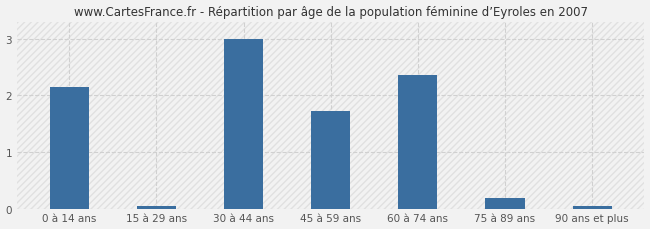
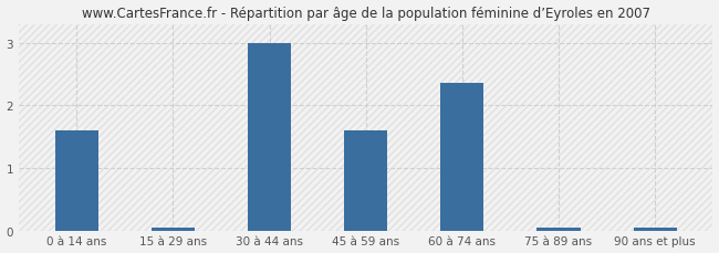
0 à 14 ans: 2.14 -> 1.60
45 à 59 ans: 1.72 -> 1.60
75 à 89 ans: 0.18 -> 0.05
